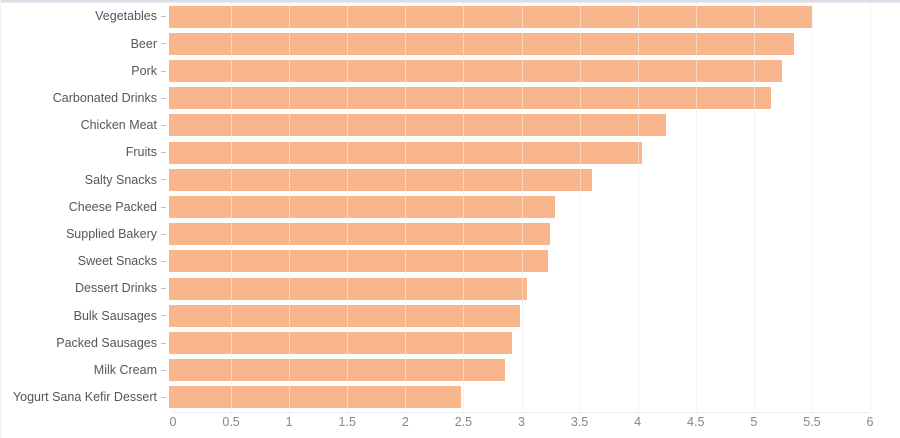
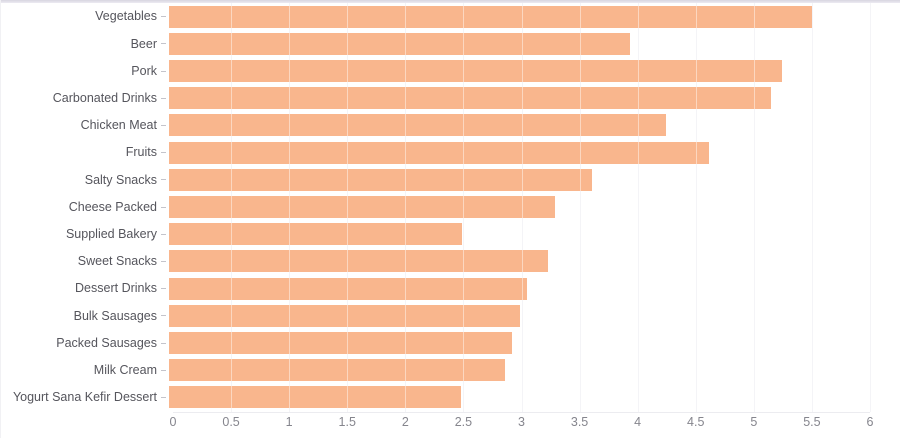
Beer: 5.35 -> 3.95
Fruits: 4.05 -> 4.62
Supplied Bakery: 3.26 -> 2.51
